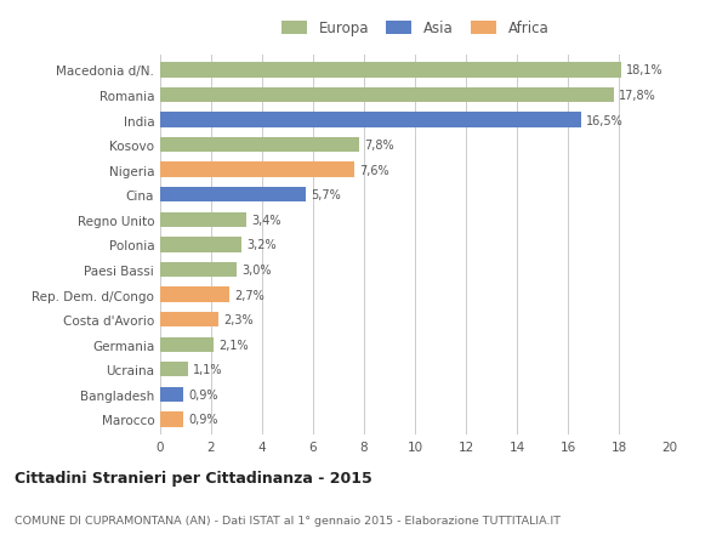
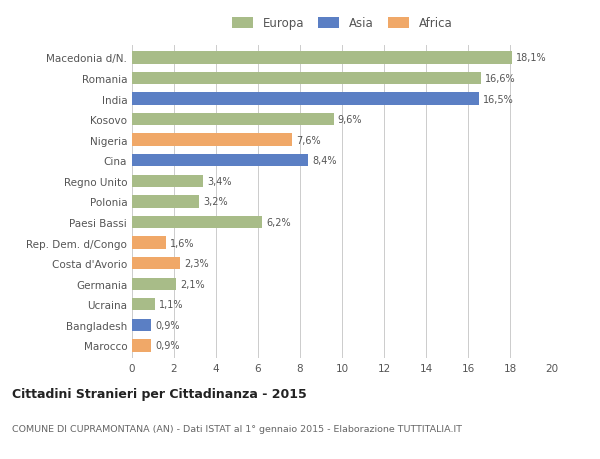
Romania: 17,8% -> 16,6%
Kosovo: 7,8% -> 9,6%
Cina: 5,7% -> 8,4%
Paesi Bassi: 3,0% -> 6,2%
Rep. Dem. d/Congo: 2,7% -> 1,6%
